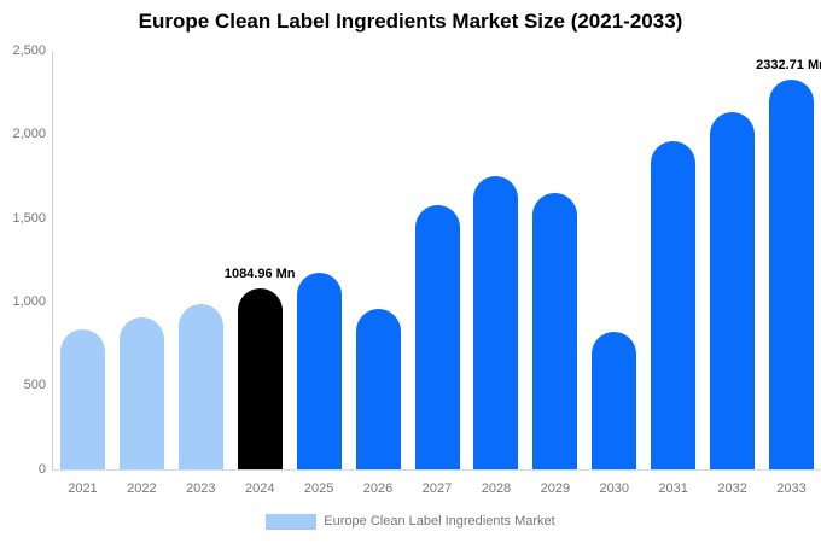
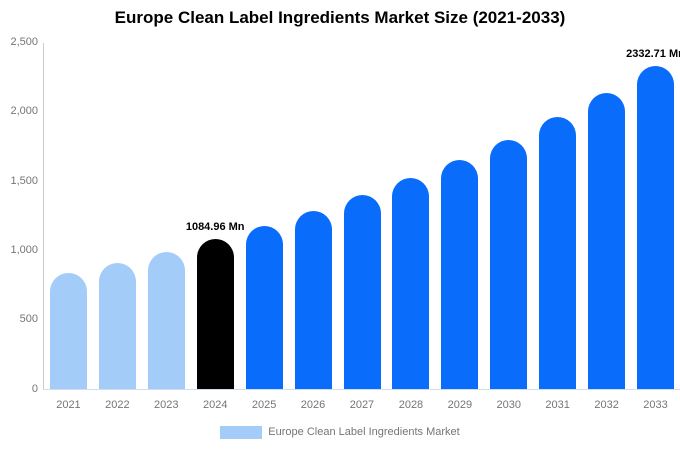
2026: 960 -> 1280
2027: 1580 -> 1400
2028: 1750 -> 1520
2030: 820 -> 1800
